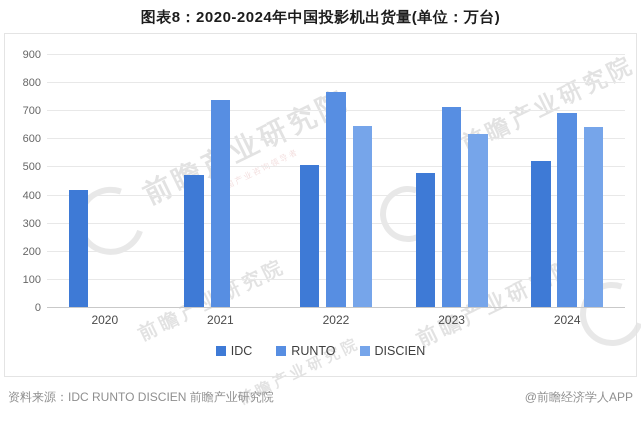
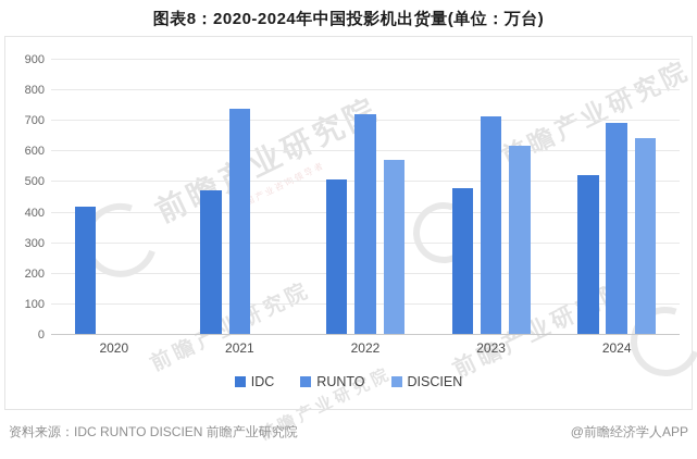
RUNTO/2022: 760 -> 720
DISCIEN/2022: 640 -> 570
